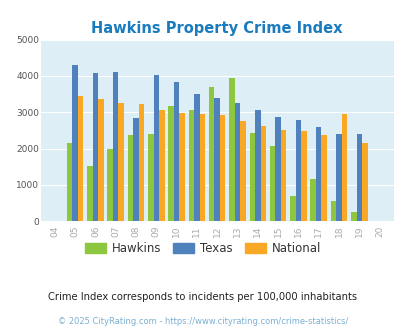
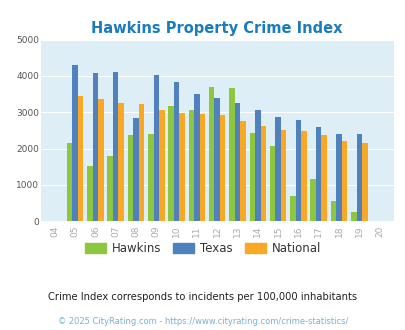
Hawkins/07: 2000 -> 1800
Hawkins/13: 3950 -> 3660
National/18: 2950 -> 2200
